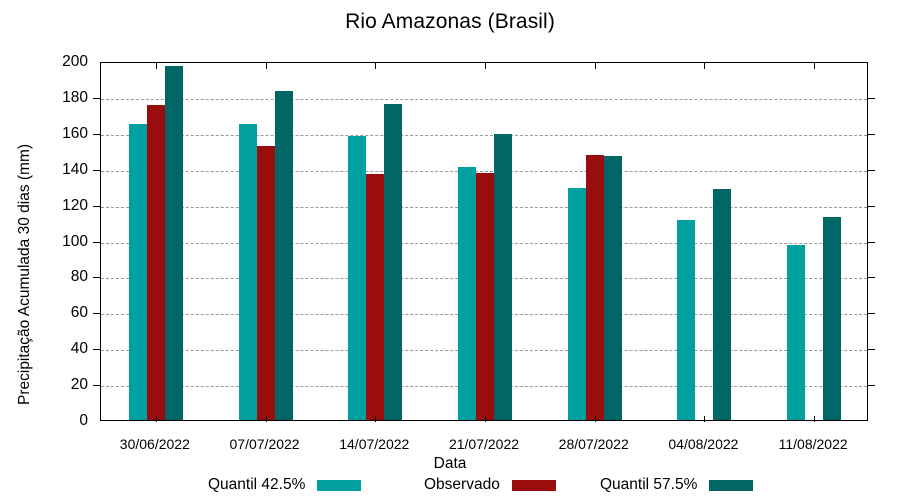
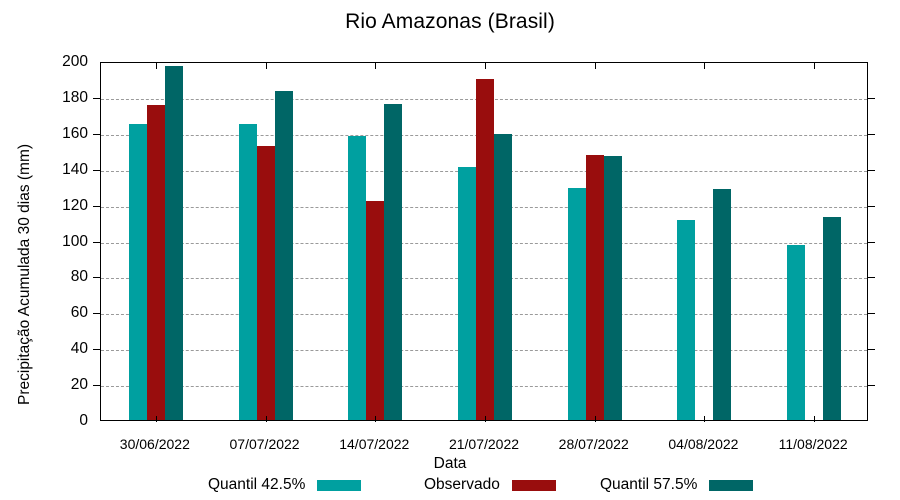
Observado/14/07/2022: 137 -> 122
Observado/21/07/2022: 138 -> 190
